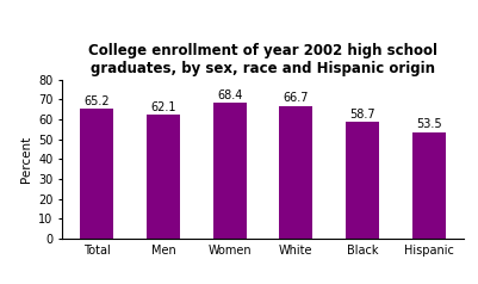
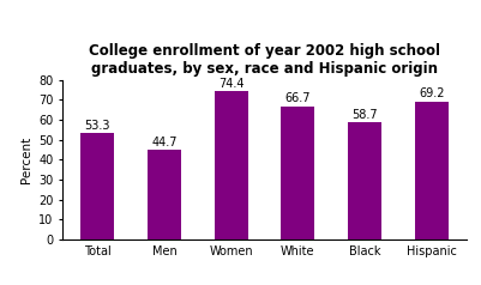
Total: 65.2 -> 53.3
Men: 62.1 -> 44.7
Women: 68.4 -> 74.4
Hispanic: 53.5 -> 69.2
